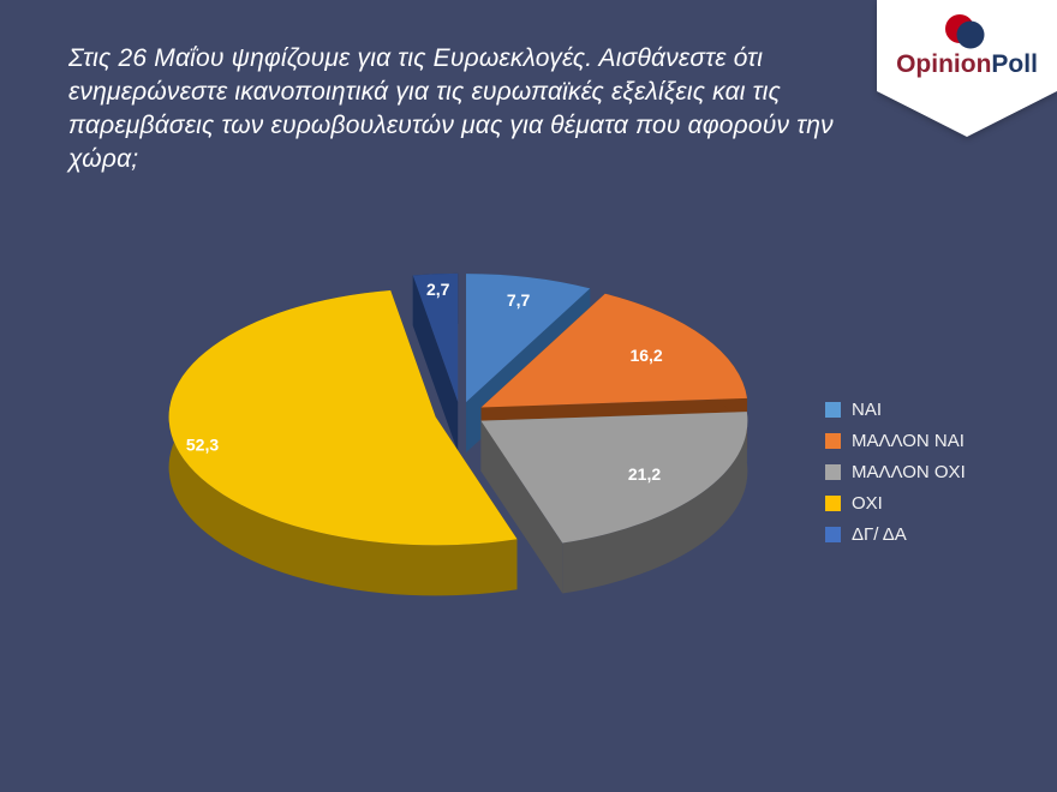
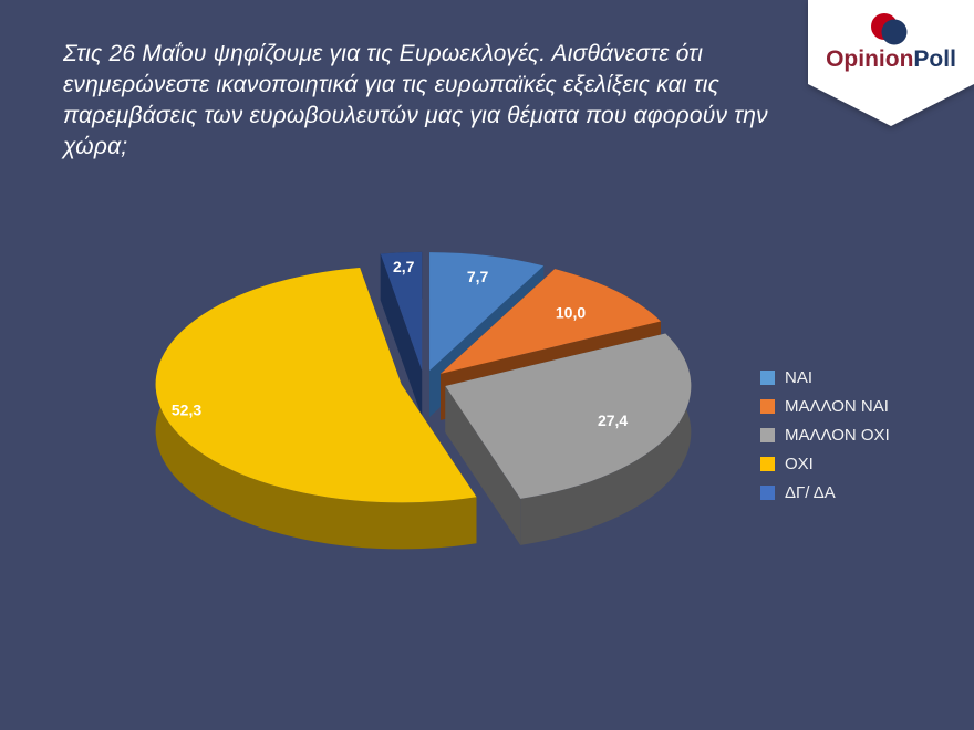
ΜΑΛΛΟΝ ΝΑΙ: 16,2 -> 10,0
ΜΑΛΛΟΝ ΟΧΙ: 21,2 -> 27,4
